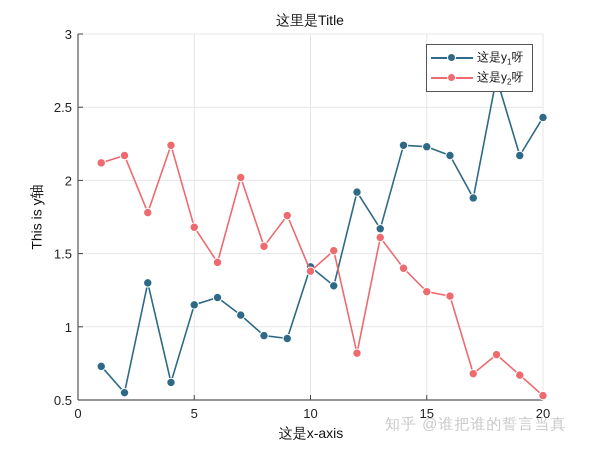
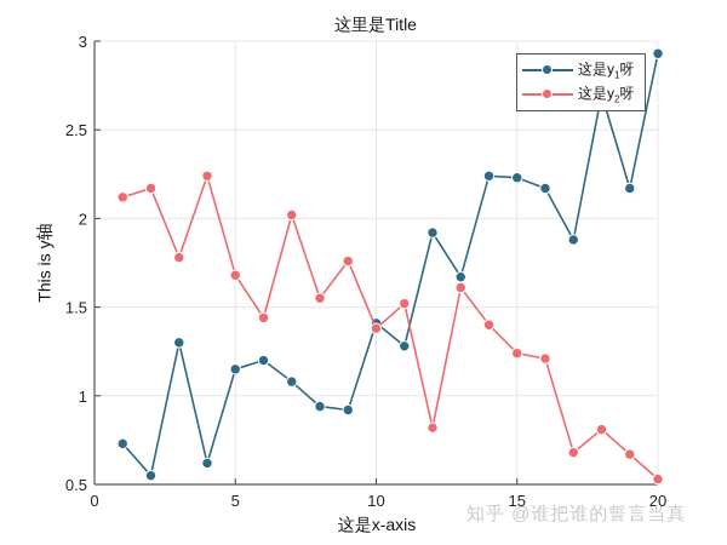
这是y1呀/20: 2.43 -> 2.93
